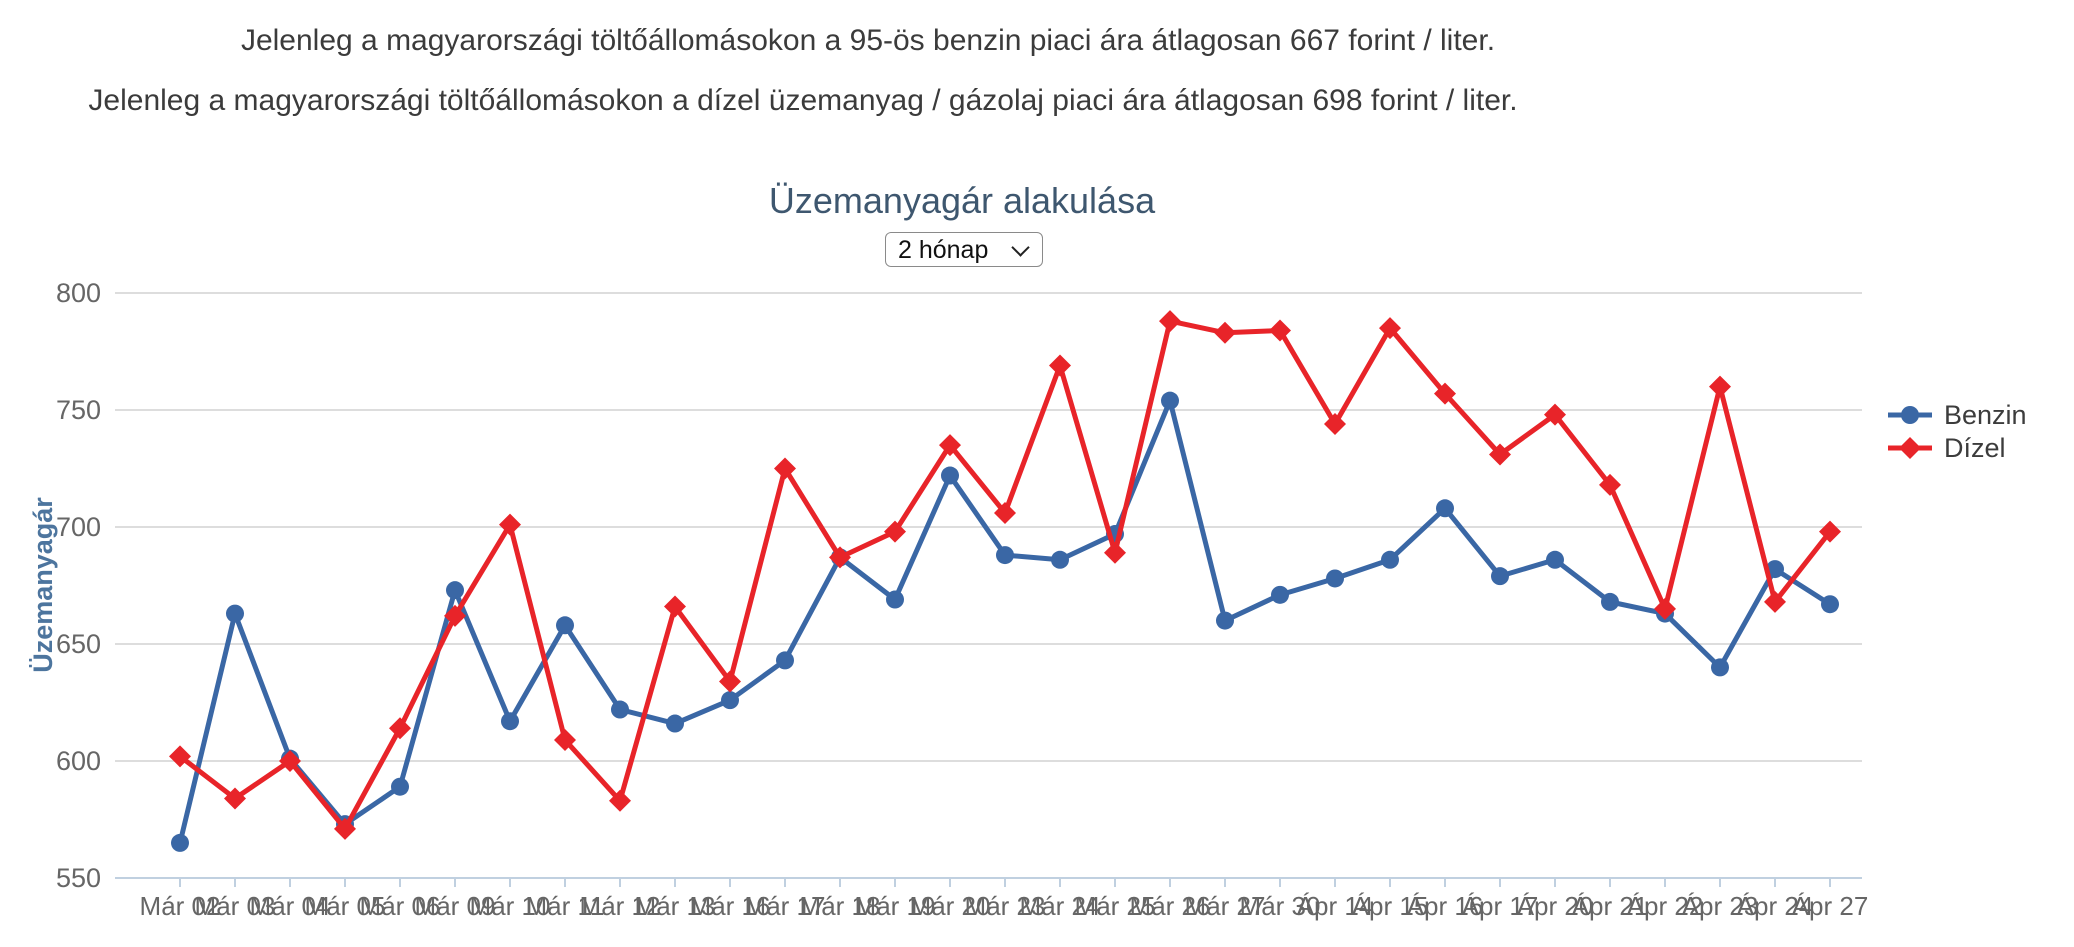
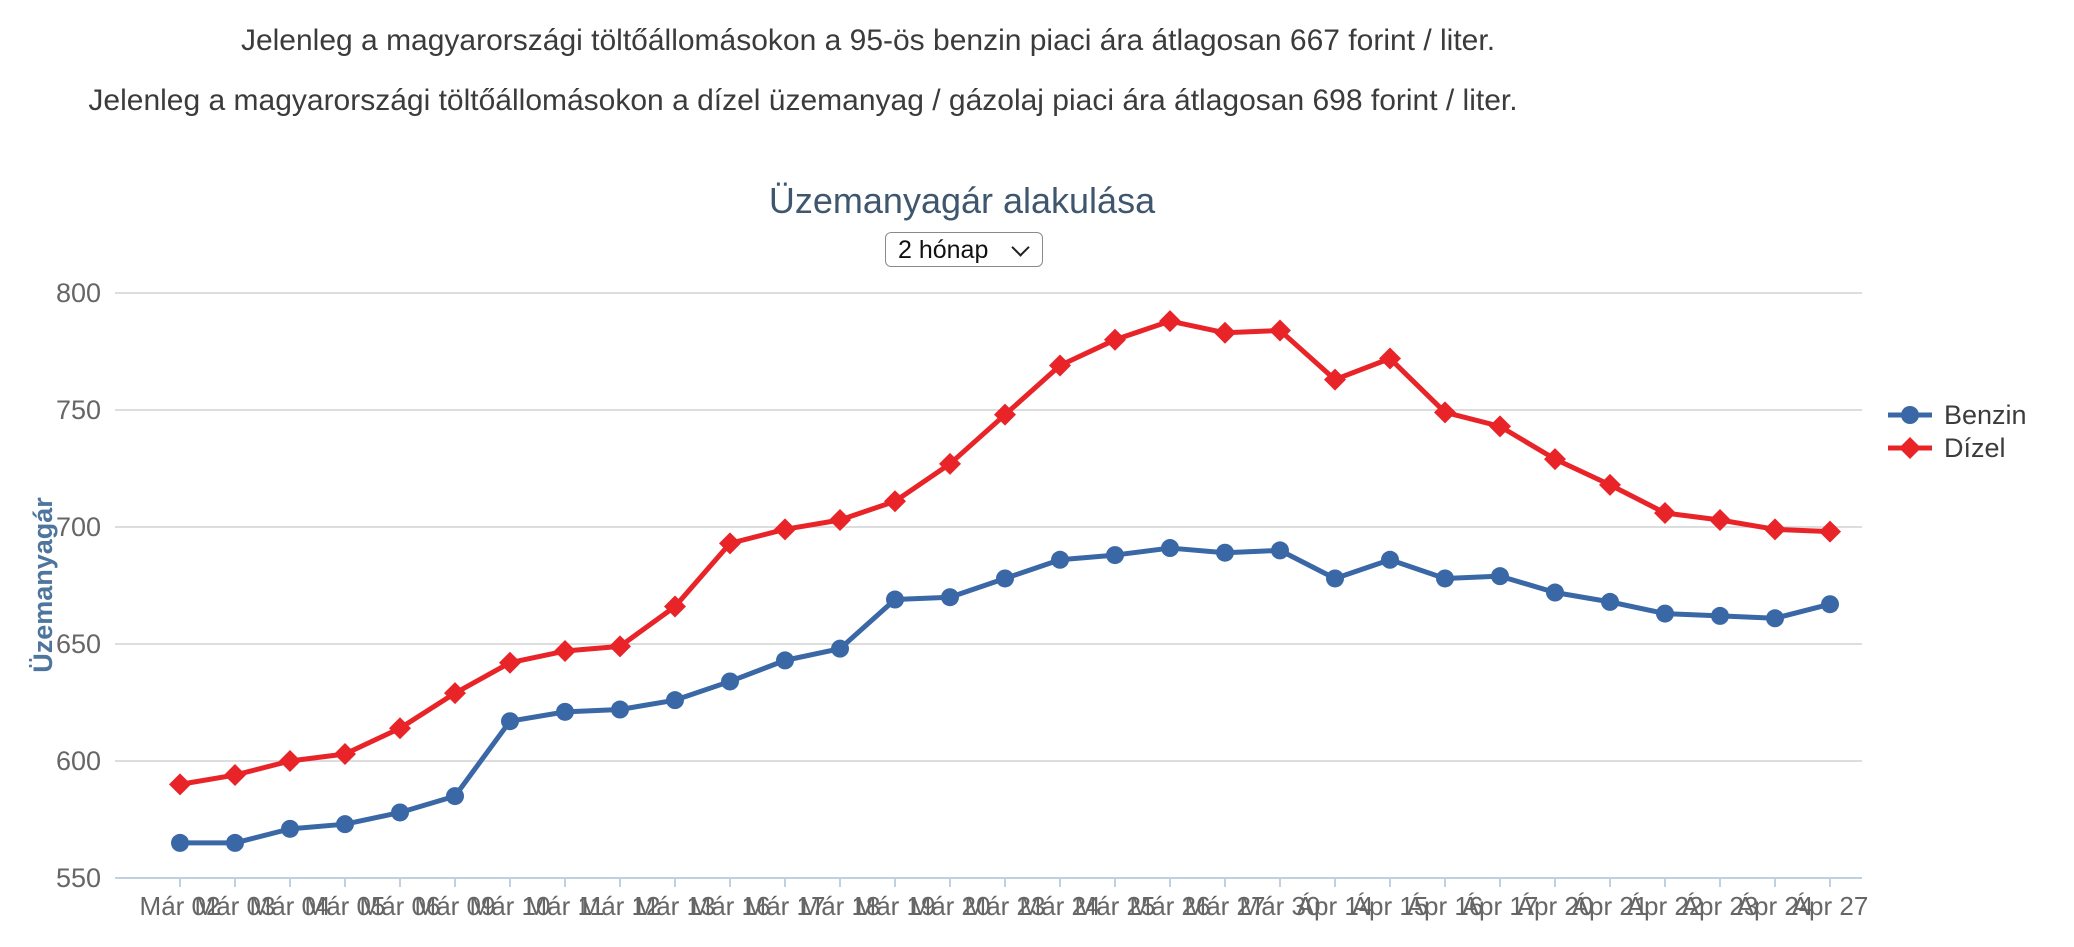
Dízel/Már 02: 602 -> 590
Benzin/Már 03: 663 -> 565
Dízel/Már 03: 584 -> 594
Benzin/Már 04: 601 -> 571
Dízel/Már 05: 571 -> 603
Benzin/Már 06: 589 -> 578
Benzin/Már 09: 673 -> 585
Dízel/Már 09: 662 -> 629
Dízel/Már 10: 701 -> 642
Benzin/Már 11: 658 -> 621
Dízel/Már 11: 609 -> 647
Dízel/Már 12: 583 -> 649
Benzin/Már 13: 616 -> 626
Benzin/Már 16: 626 -> 634
Dízel/Már 16: 634 -> 693
Dízel/Már 17: 725 -> 699
Benzin/Már 18: 687 -> 648
Dízel/Már 18: 687 -> 703
Dízel/Már 19: 698 -> 711
Benzin/Már 20: 722 -> 670
Dízel/Már 20: 735 -> 727
Benzin/Már 23: 688 -> 678
Dízel/Már 23: 706 -> 748
Benzin/Már 25: 697 -> 688
Dízel/Már 25: 689 -> 780
Benzin/Már 26: 754 -> 691
Benzin/Már 27: 660 -> 689
Benzin/Már 30: 671 -> 690
Dízel/Ápr 14: 744 -> 763
Dízel/Ápr 15: 785 -> 772
Benzin/Ápr 16: 708 -> 678
Dízel/Ápr 16: 757 -> 749
Dízel/Ápr 17: 731 -> 743
Benzin/Ápr 20: 686 -> 672
Dízel/Ápr 20: 748 -> 729
Dízel/Ápr 22: 665 -> 706
Benzin/Ápr 23: 640 -> 662
Dízel/Ápr 23: 760 -> 703
Benzin/Ápr 24: 682 -> 661
Dízel/Ápr 24: 668 -> 699
